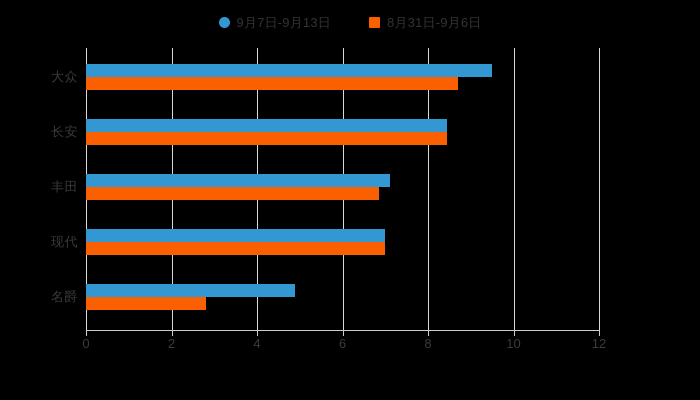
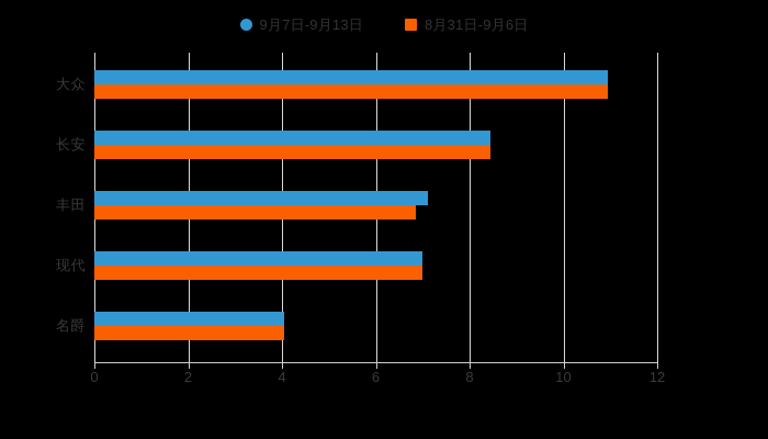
9月7日-9月13日/大众: 9.5 -> 10.9
8月31日-9月6日/大众: 8.7 -> 10.9
9月7日-9月13日/名爵: 4.9 -> 4.0
8月31日-9月6日/名爵: 2.8 -> 4.0
